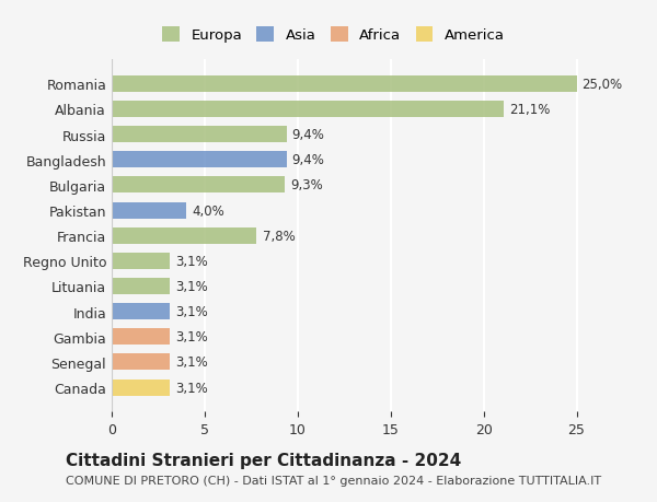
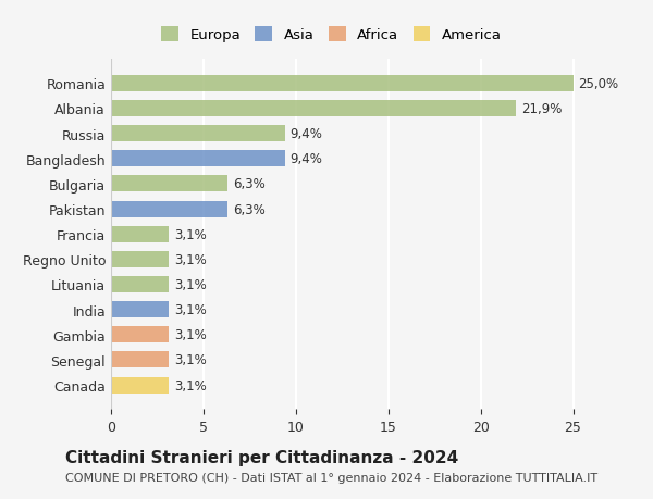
Albania: 21,1% -> 21,9%
Bulgaria: 9,3% -> 6,3%
Pakistan: 4,0% -> 6,3%
Francia: 7,8% -> 3,1%
